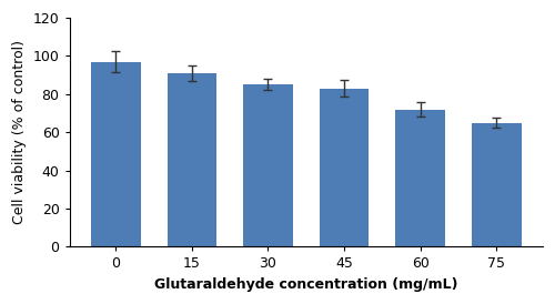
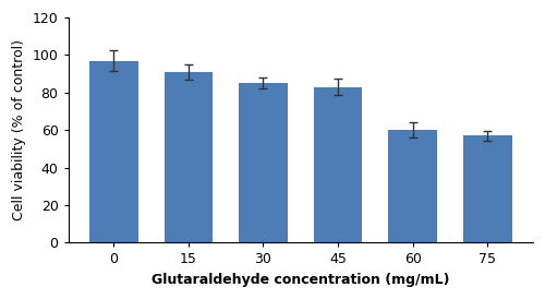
60: 72 -> 60
75: 65 -> 57
